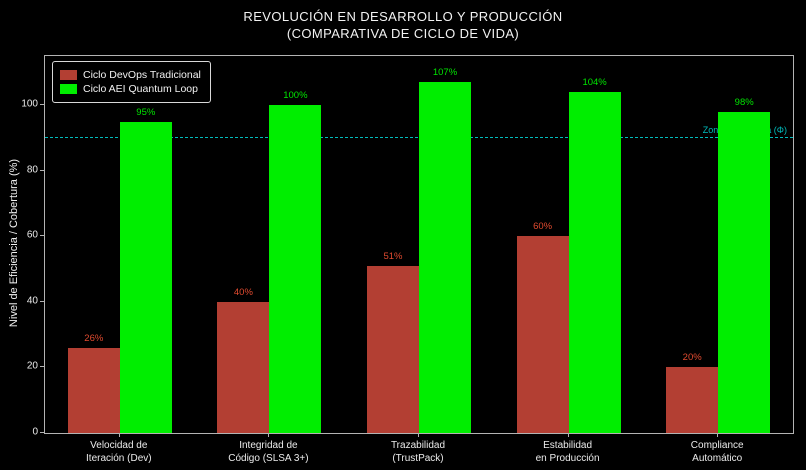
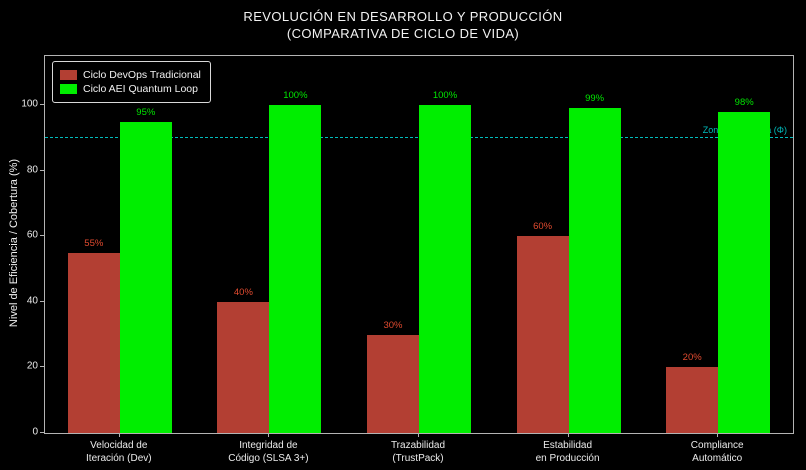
Ciclo DevOps Tradicional/Velocidad de Iteración (Dev): 26% -> 55%
Ciclo DevOps Tradicional/Trazabilidad (TrustPack): 51% -> 30%
Ciclo AEI Quantum Loop/Trazabilidad (TrustPack): 107% -> 100%
Ciclo AEI Quantum Loop/Estabilidad en Producción: 104% -> 99%
